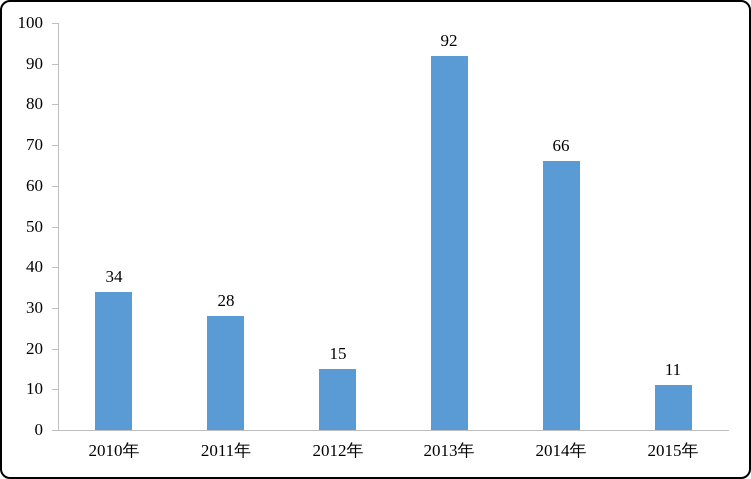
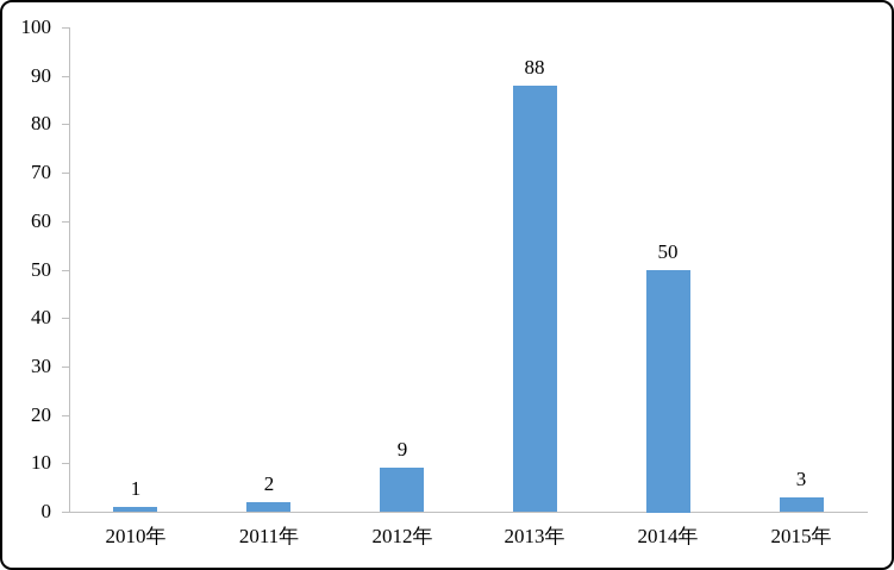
2010年: 34 -> 1
2011年: 28 -> 2
2012年: 15 -> 9
2013年: 92 -> 88
2014年: 66 -> 50
2015年: 11 -> 3
